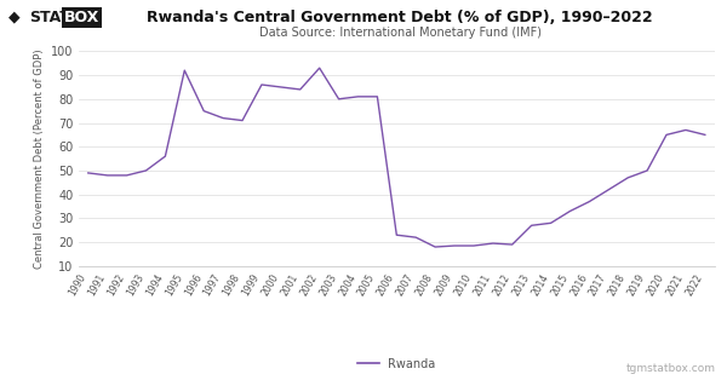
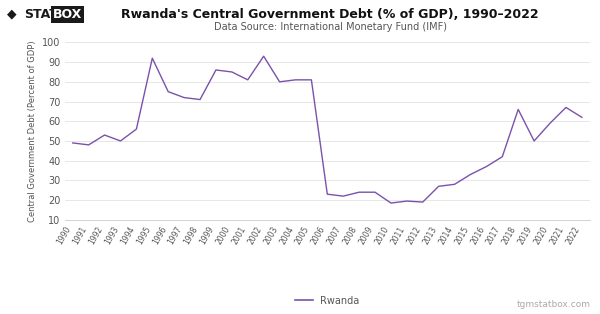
1992: 48 -> 53
2001: 84 -> 81
2008: 18 -> 24
2009: 18 -> 24
2018: 47 -> 66
2020: 65 -> 59
2022: 65 -> 62
